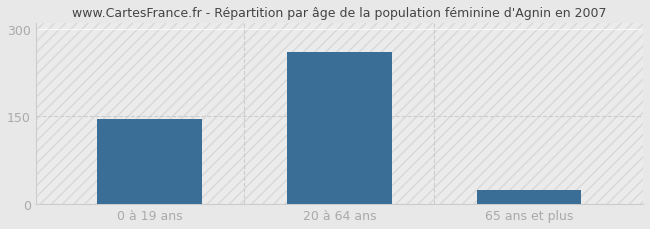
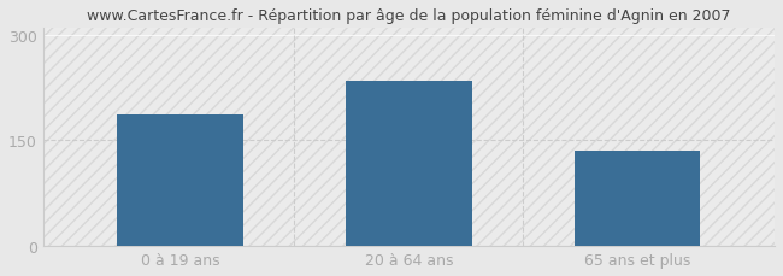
0 à 19 ans: 145 -> 186
20 à 64 ans: 260 -> 234
65 ans et plus: 25 -> 136
